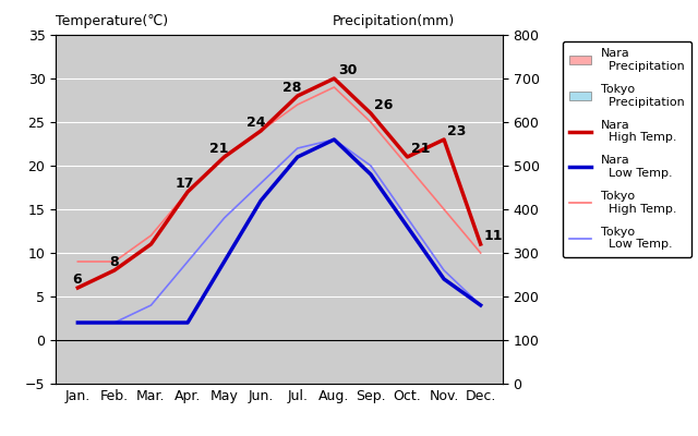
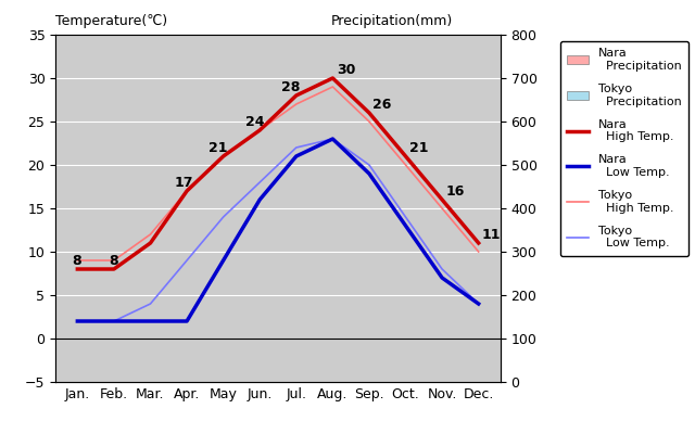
Nara High Temp./Jan.: 6 -> 8
Nara High Temp./Nov.: 23 -> 16
